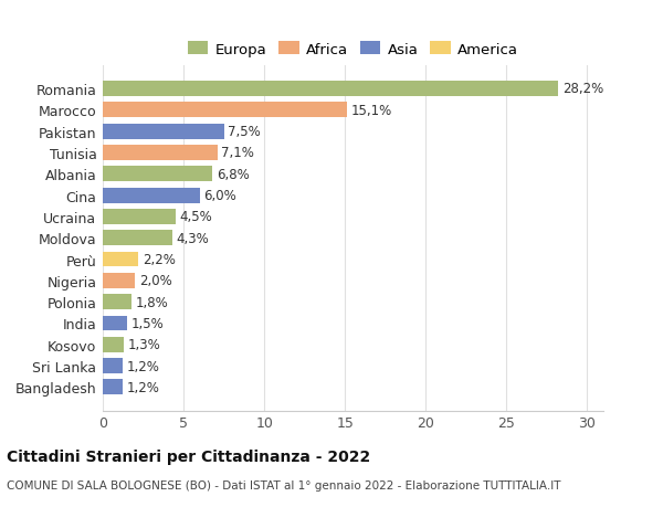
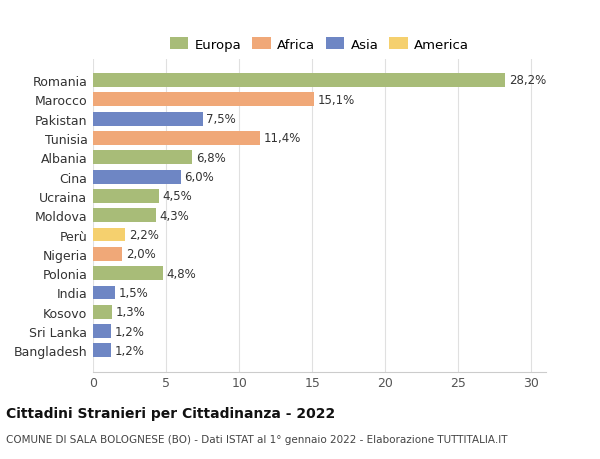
Tunisia: 7,1% -> 11,4%
Polonia: 1,8% -> 4,8%
